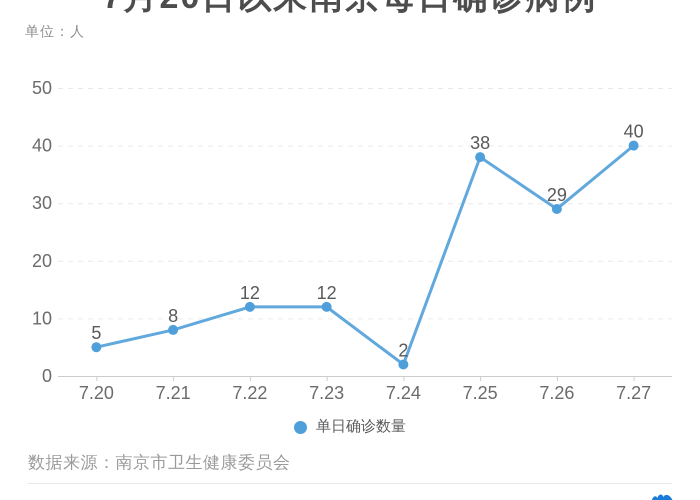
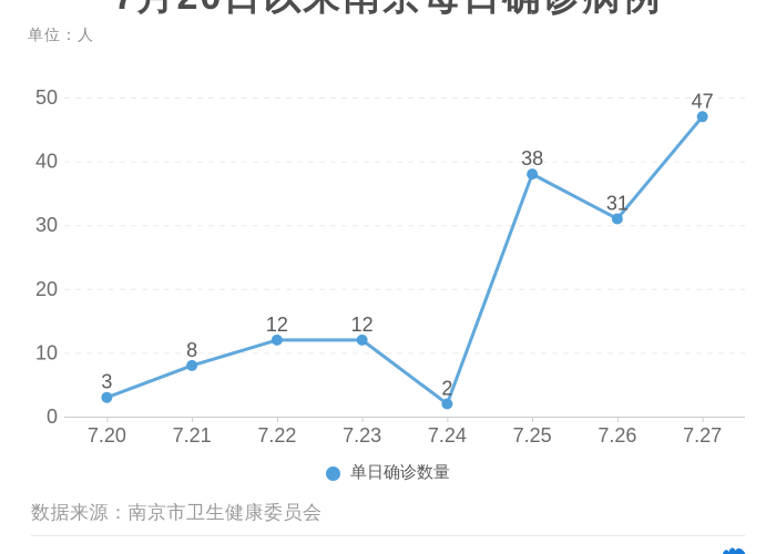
7.20: 5 -> 3
7.26: 29 -> 31
7.27: 40 -> 47
